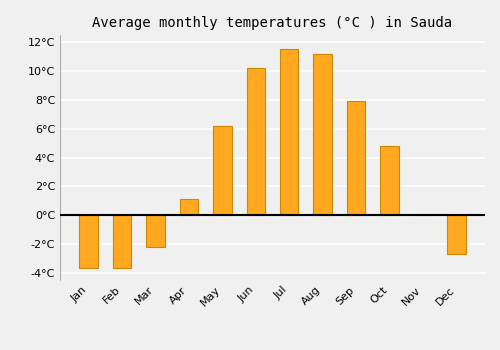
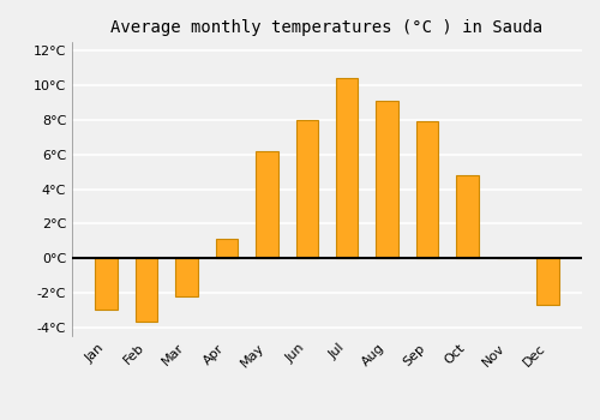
Jan: -3.7°C -> -3.0°C
Jun: 10.2°C -> 8.0°C
Jul: 11.5°C -> 10.4°C
Aug: 11.2°C -> 9.1°C
